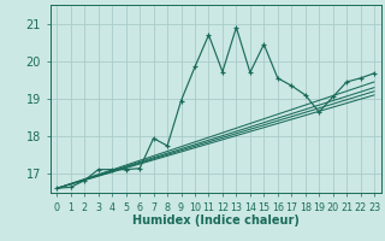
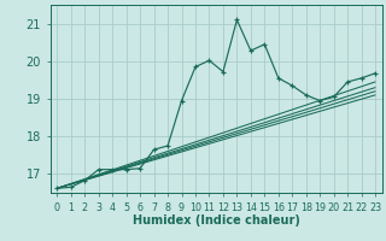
7: 17.95 -> 17.65
11: 20.70 -> 20.02
13: 20.90 -> 21.10
14: 19.70 -> 20.28
19: 18.65 -> 18.95
